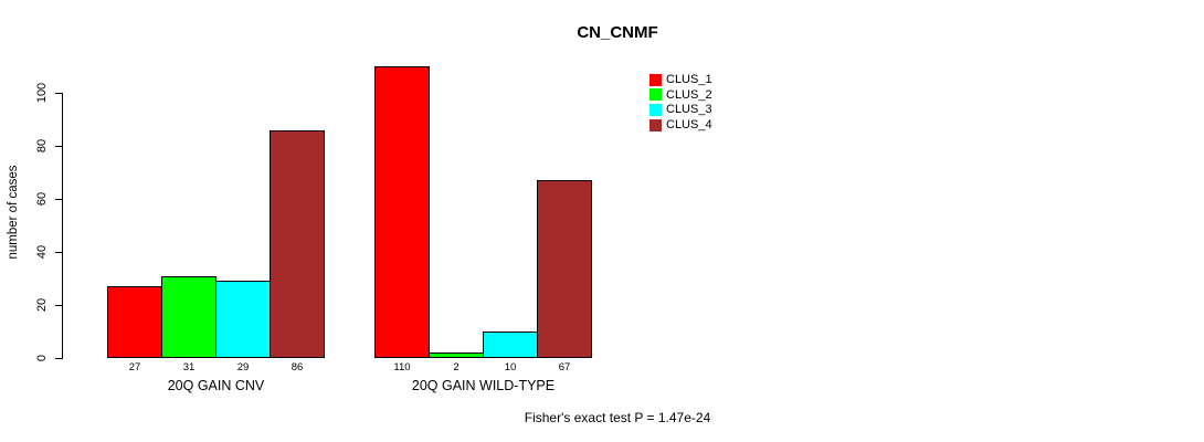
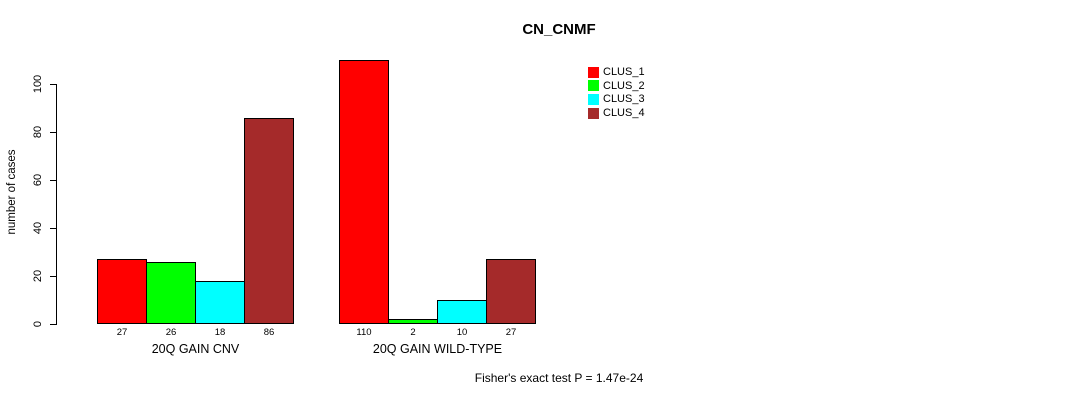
CLUS_2/20Q GAIN CNV: 31 -> 26
CLUS_3/20Q GAIN CNV: 29 -> 18
CLUS_4/20Q GAIN WILD-TYPE: 67 -> 27
